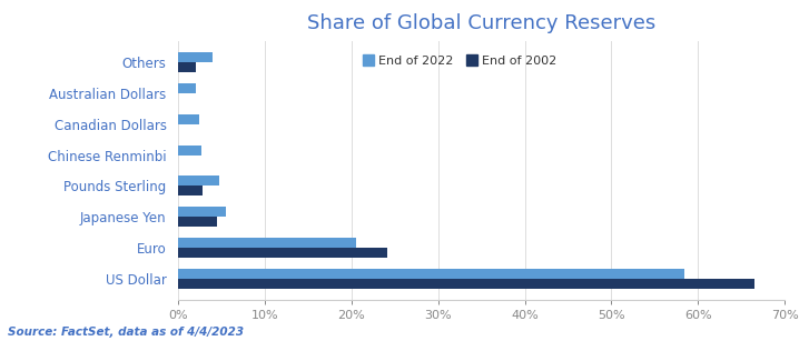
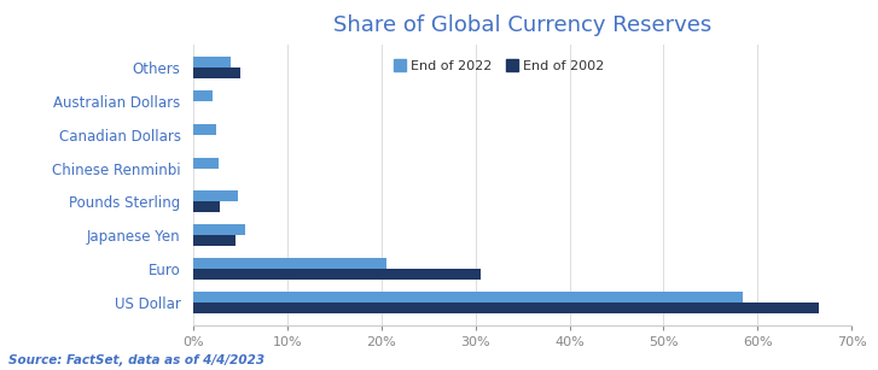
End of 2002/Others: 2.0% -> 5.0%
End of 2002/Euro: 24.2% -> 30.6%
